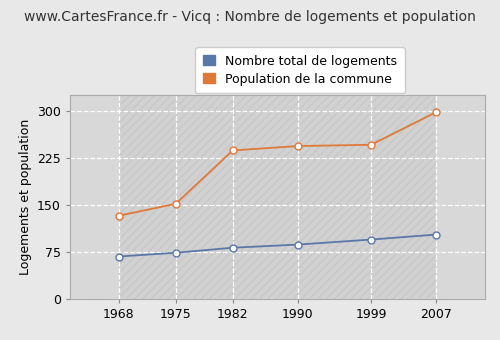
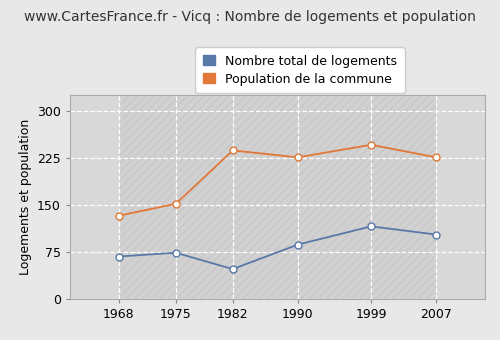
Nombre total de logements/1982: 82 -> 48
Population de la commune/1990: 244 -> 226
Nombre total de logements/1999: 95 -> 116
Population de la commune/2007: 298 -> 226
